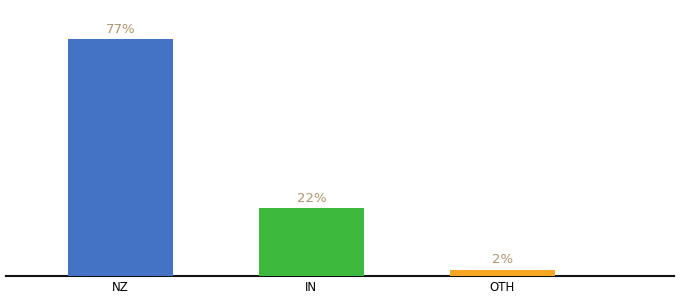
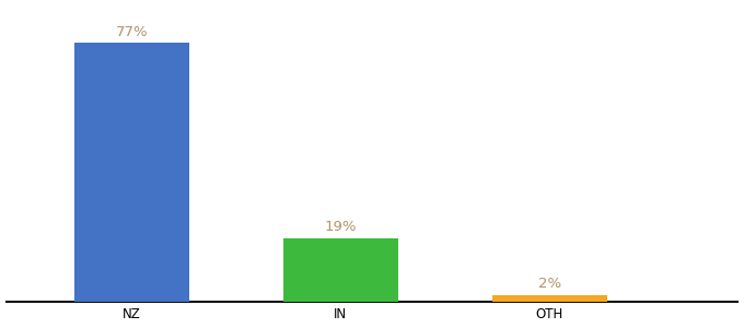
IN: 22% -> 19%
